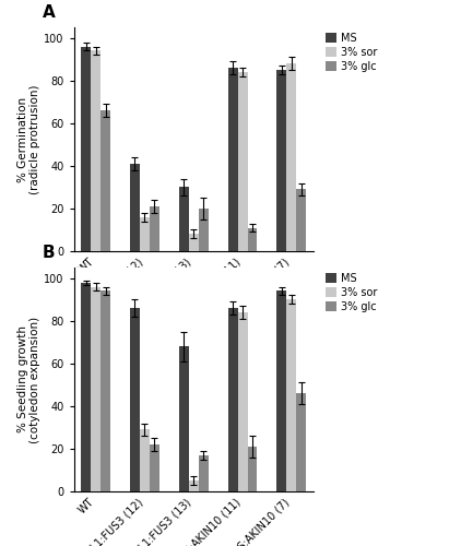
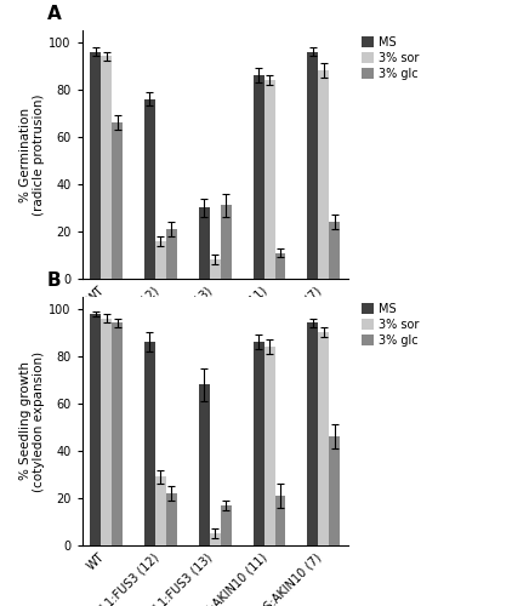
MS/ML1:FUS3 (12): 41 -> 76
3% glc/ML1:FUS3 (13): 20 -> 31
MS/35S:AKIN10 (7): 85 -> 96
3% glc/35S:AKIN10 (7): 29 -> 24
